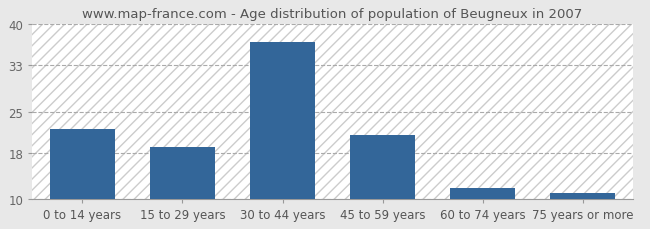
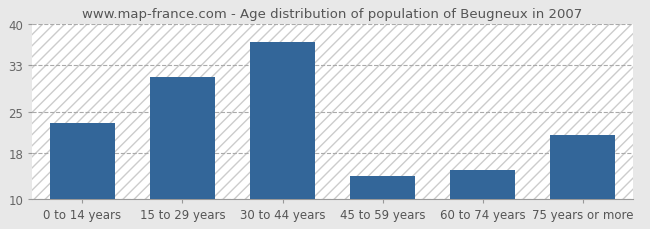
0 to 14 years: 22 -> 23
15 to 29 years: 19 -> 31
45 to 59 years: 21 -> 14
60 to 74 years: 12 -> 15
75 years or more: 11 -> 21
